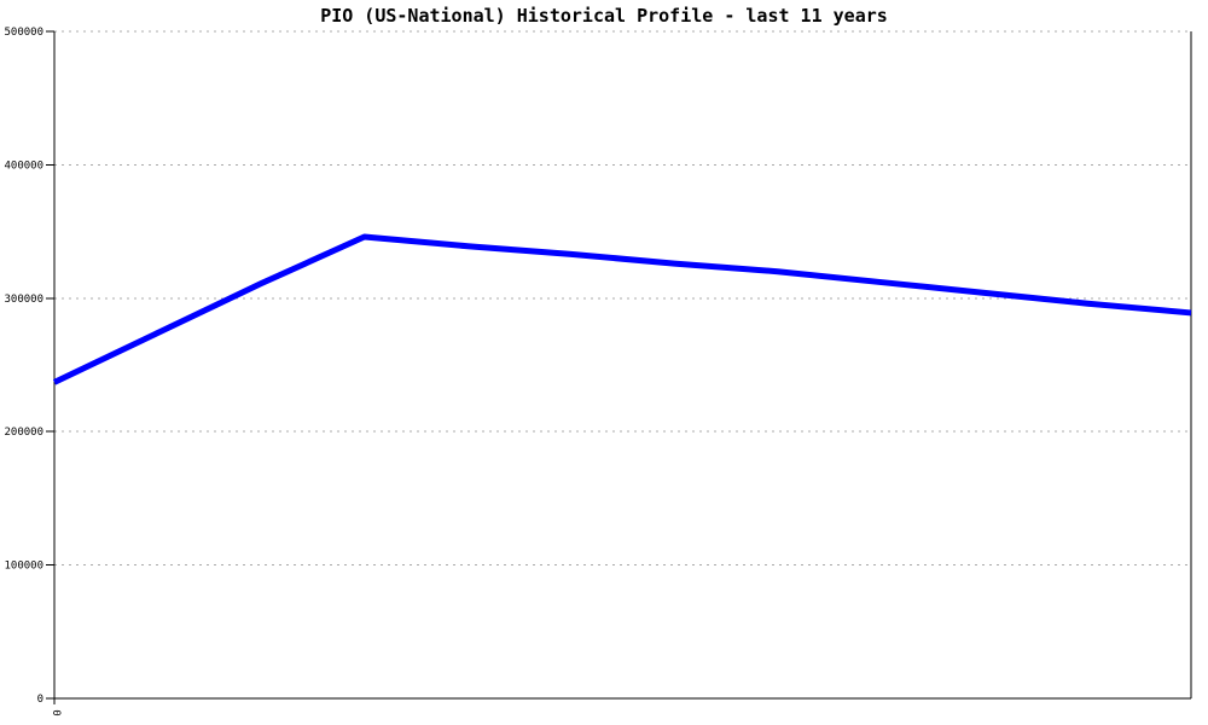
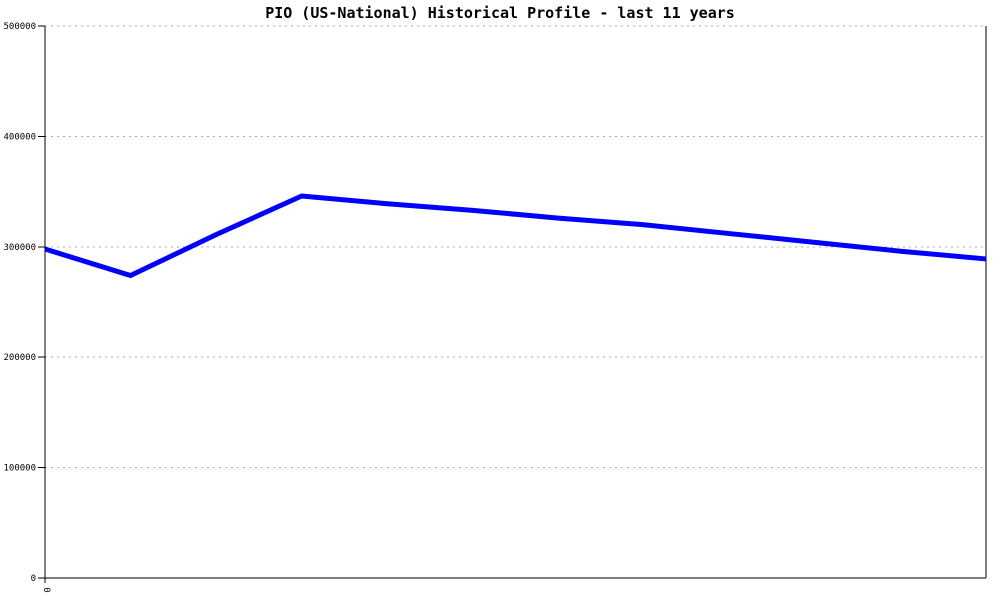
0: 237000 -> 298000
